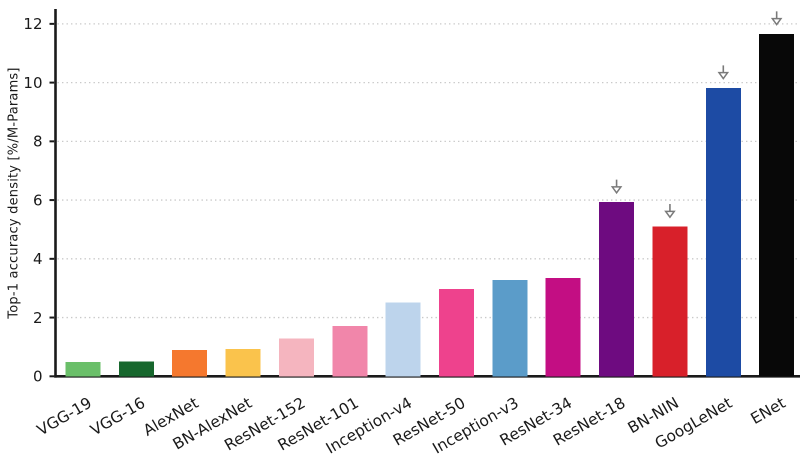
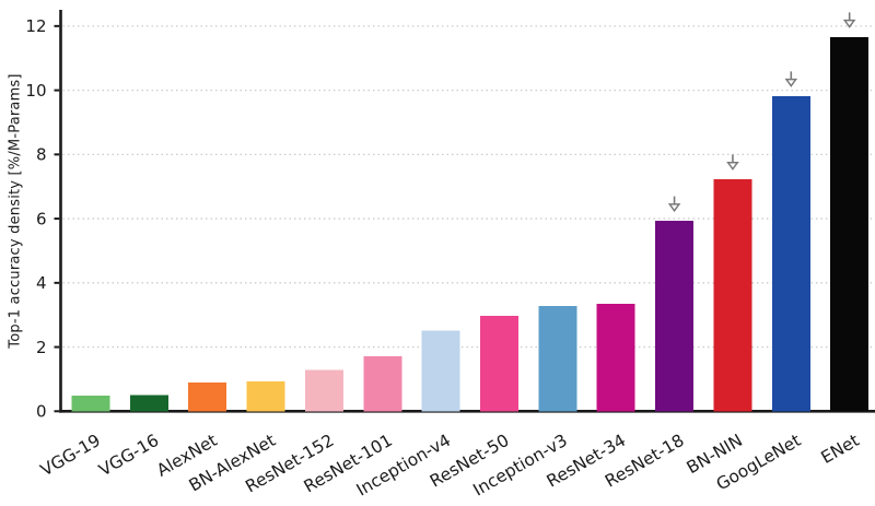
BN-NIN: 5.1 -> 7.2
